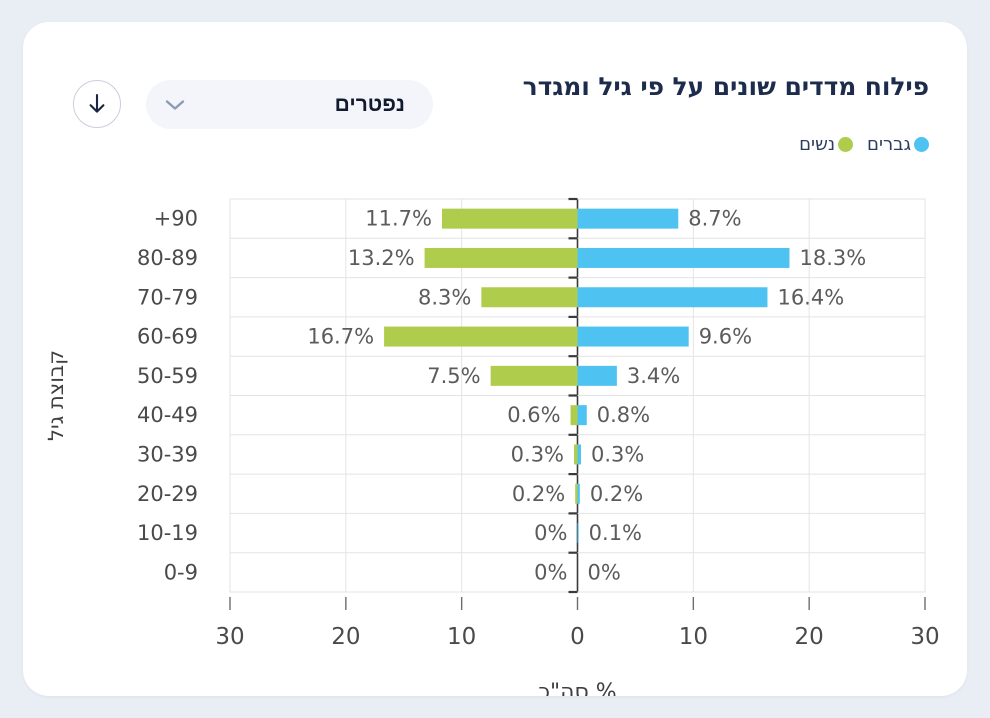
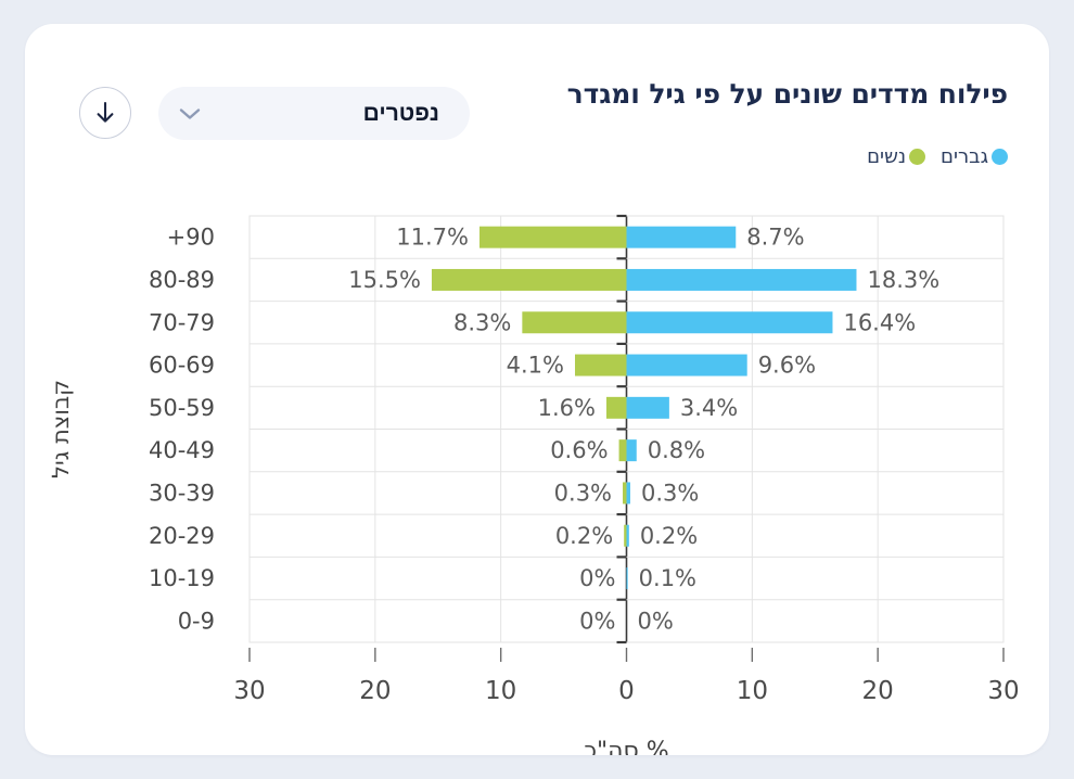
נשים/80-89: 13.2% -> 15.5%
נשים/60-69: 16.7% -> 4.1%
נשים/50-59: 7.5% -> 1.6%
